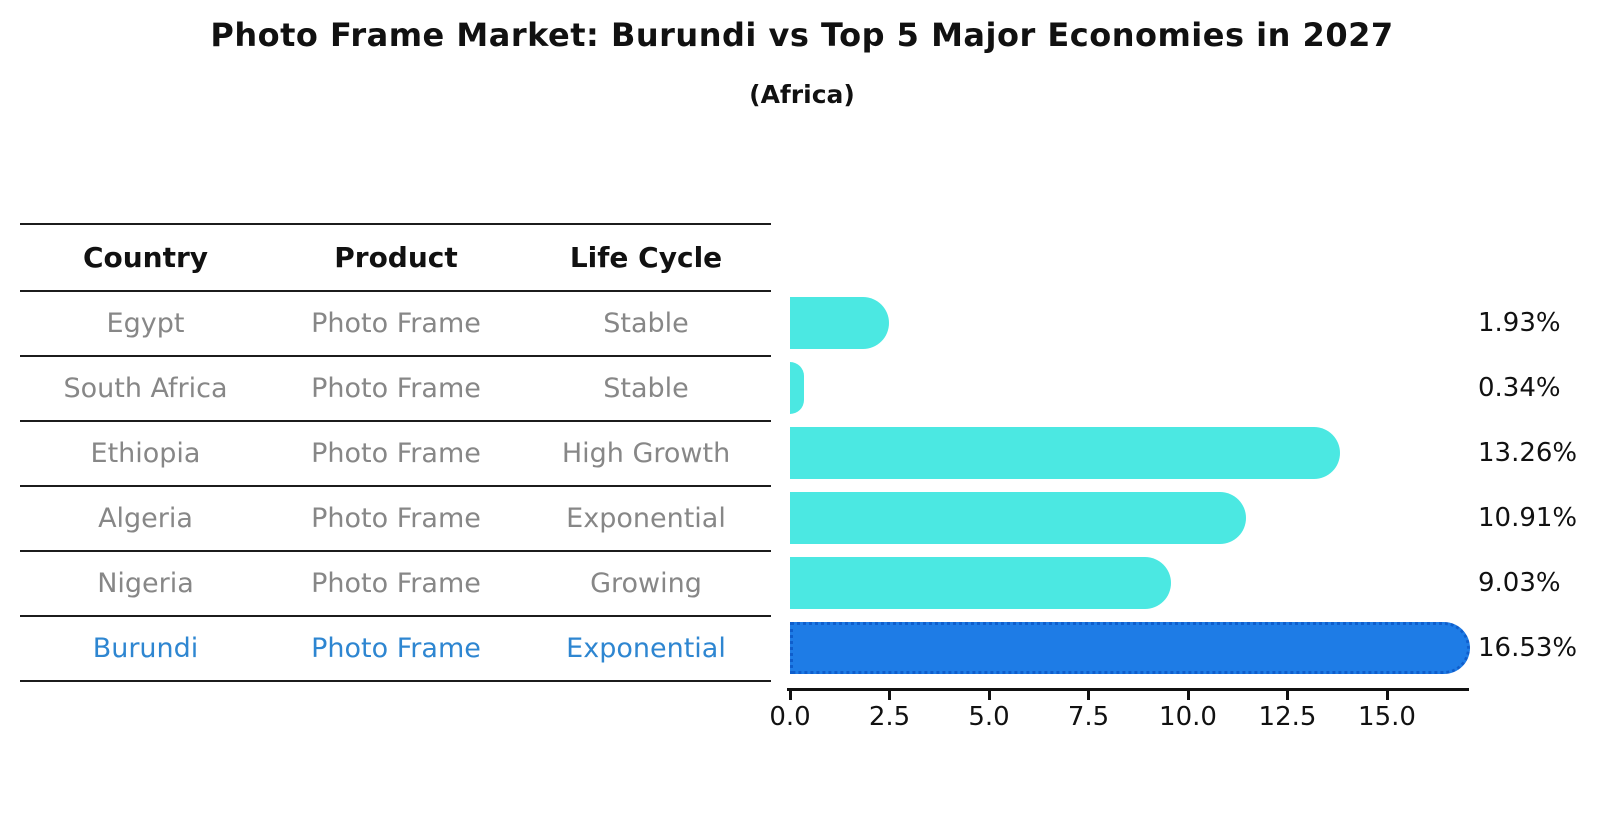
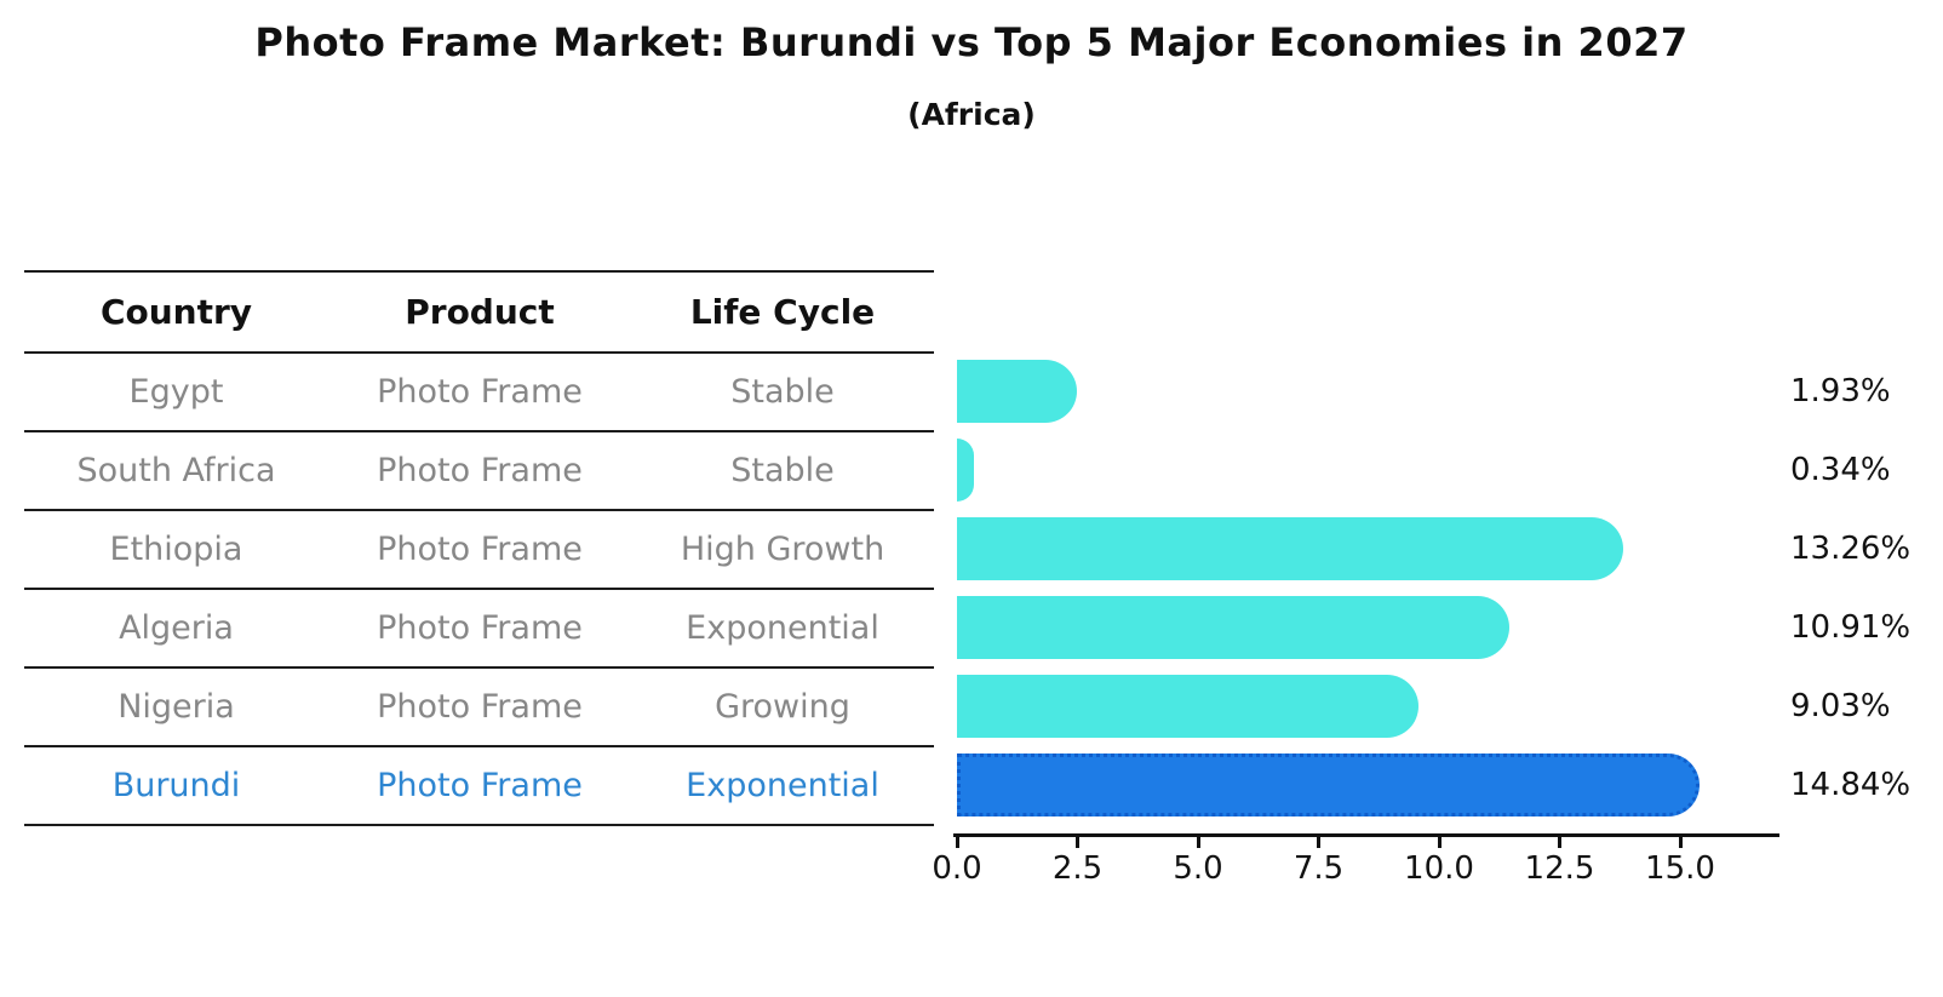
Burundi: 16.53% -> 14.84%
